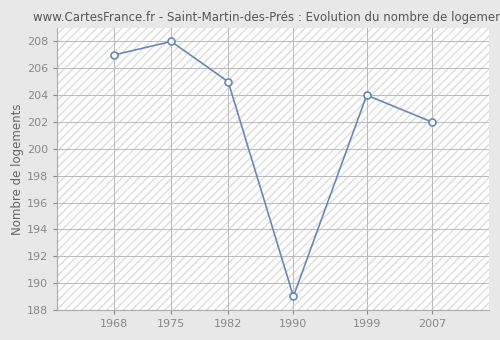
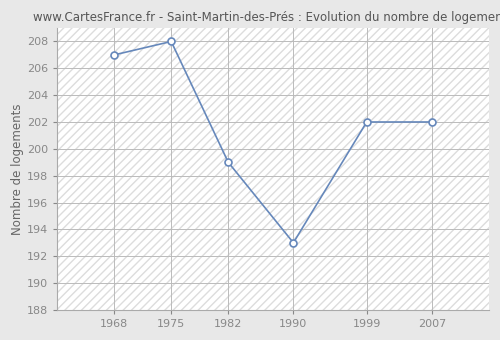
1982: 205 -> 199
1990: 189 -> 193
1999: 204 -> 202
